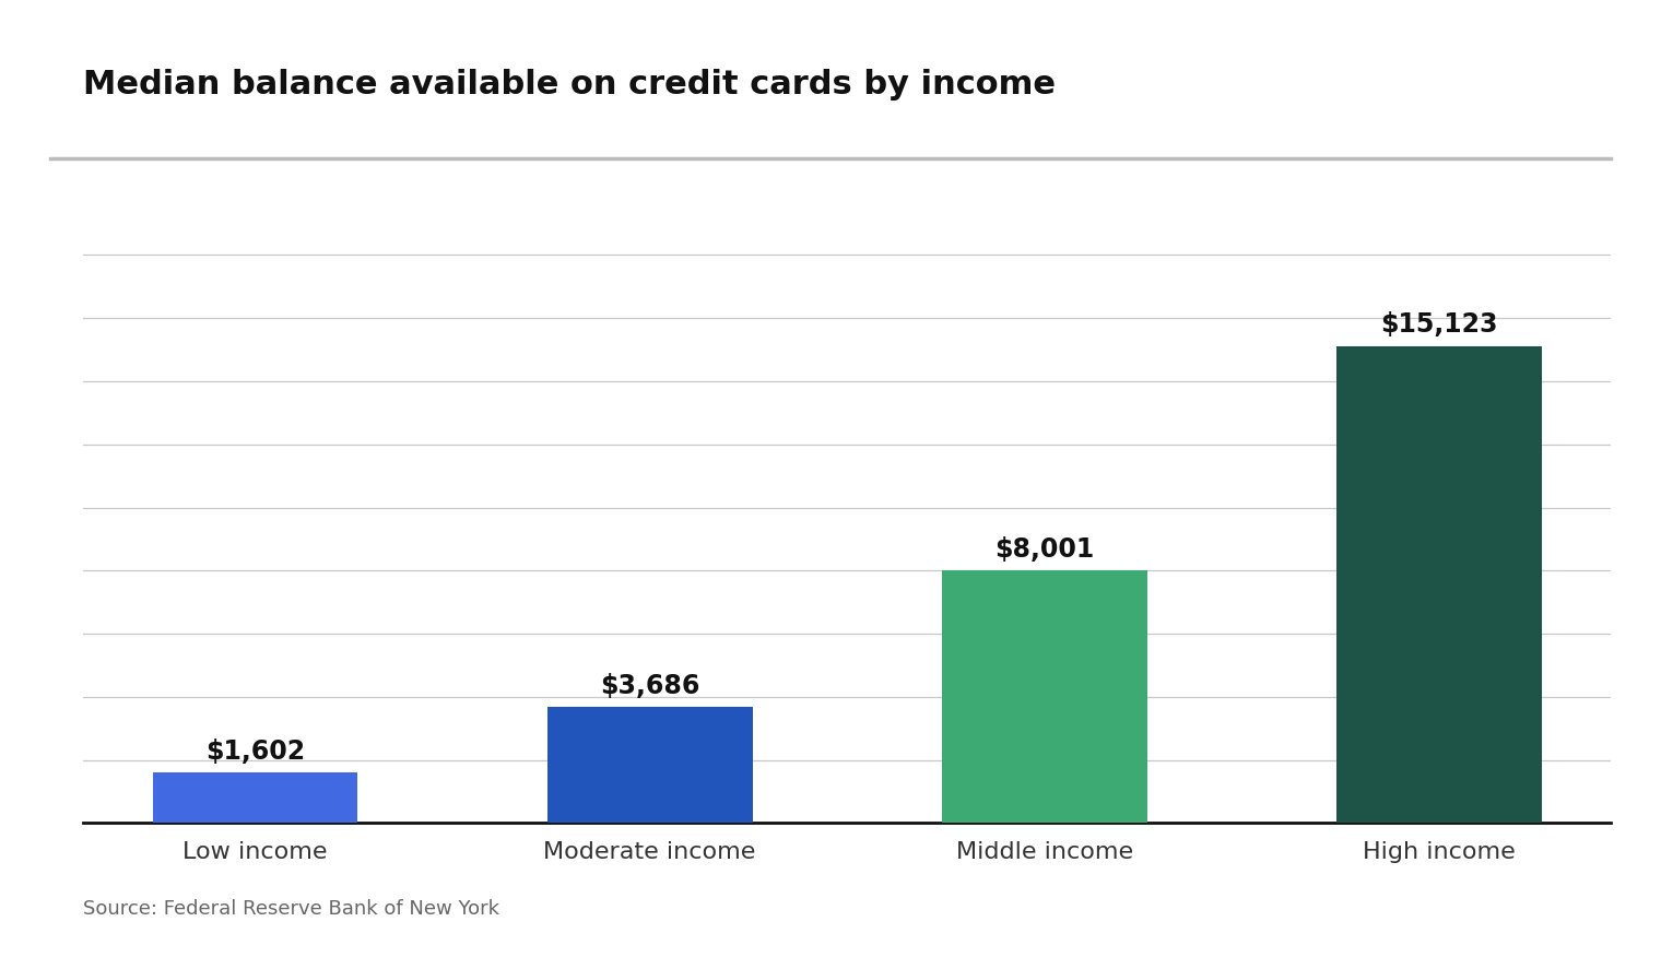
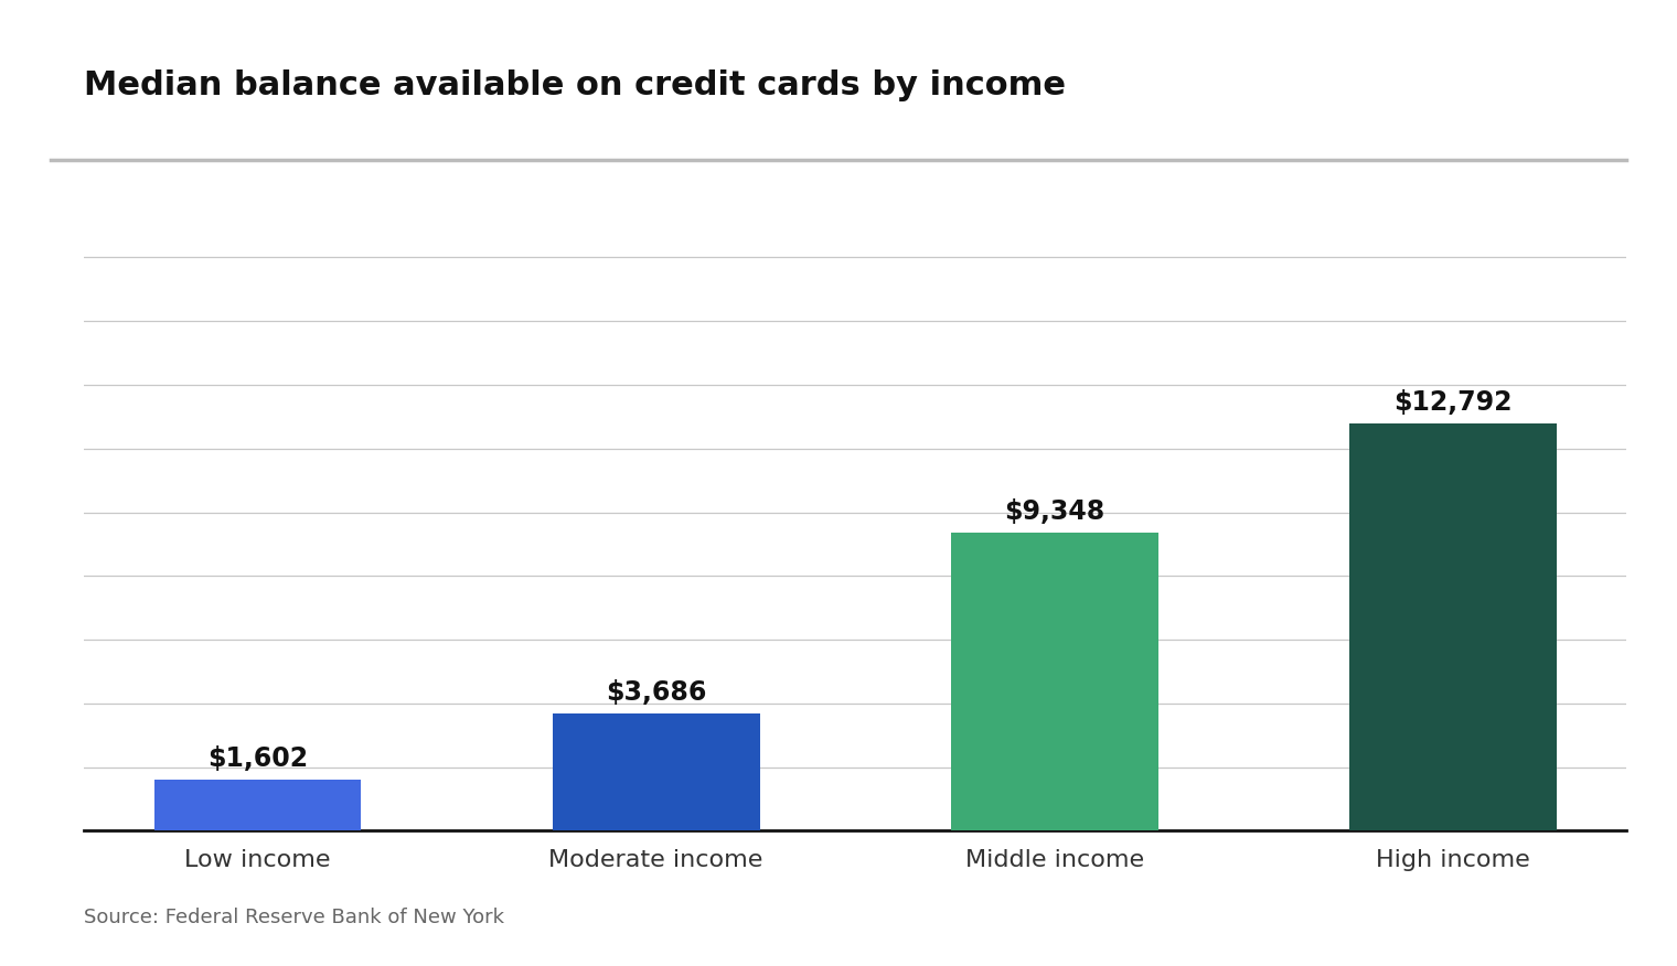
Middle income: $8,001 -> $9,348
High income: $15,123 -> $12,792
